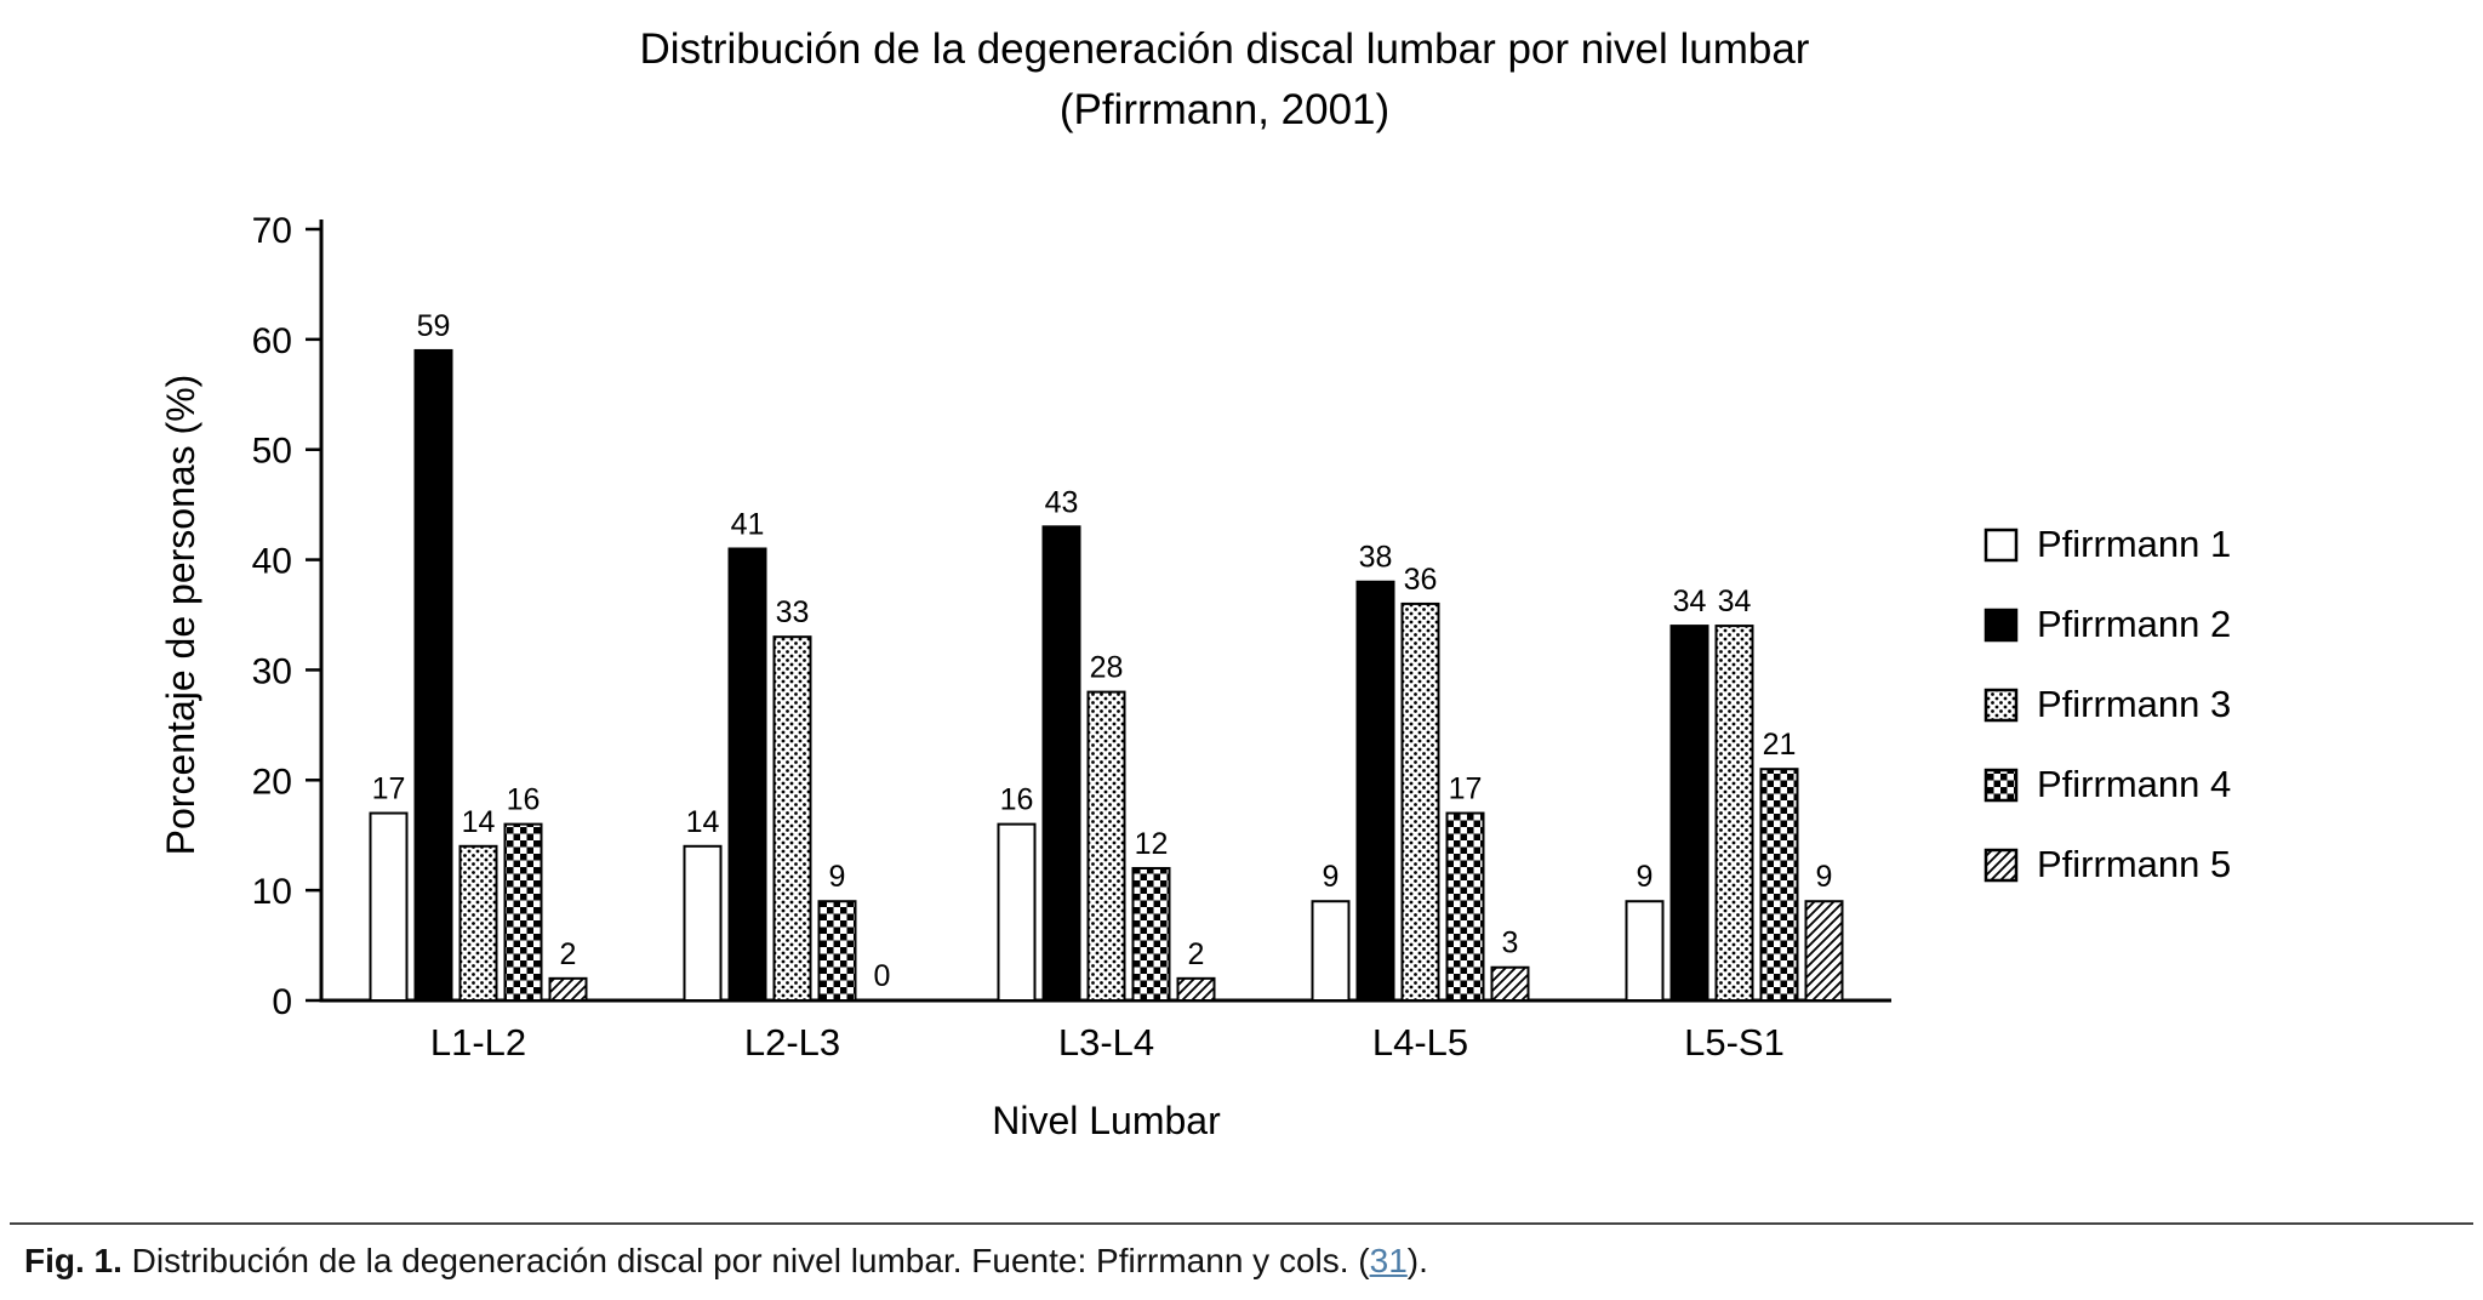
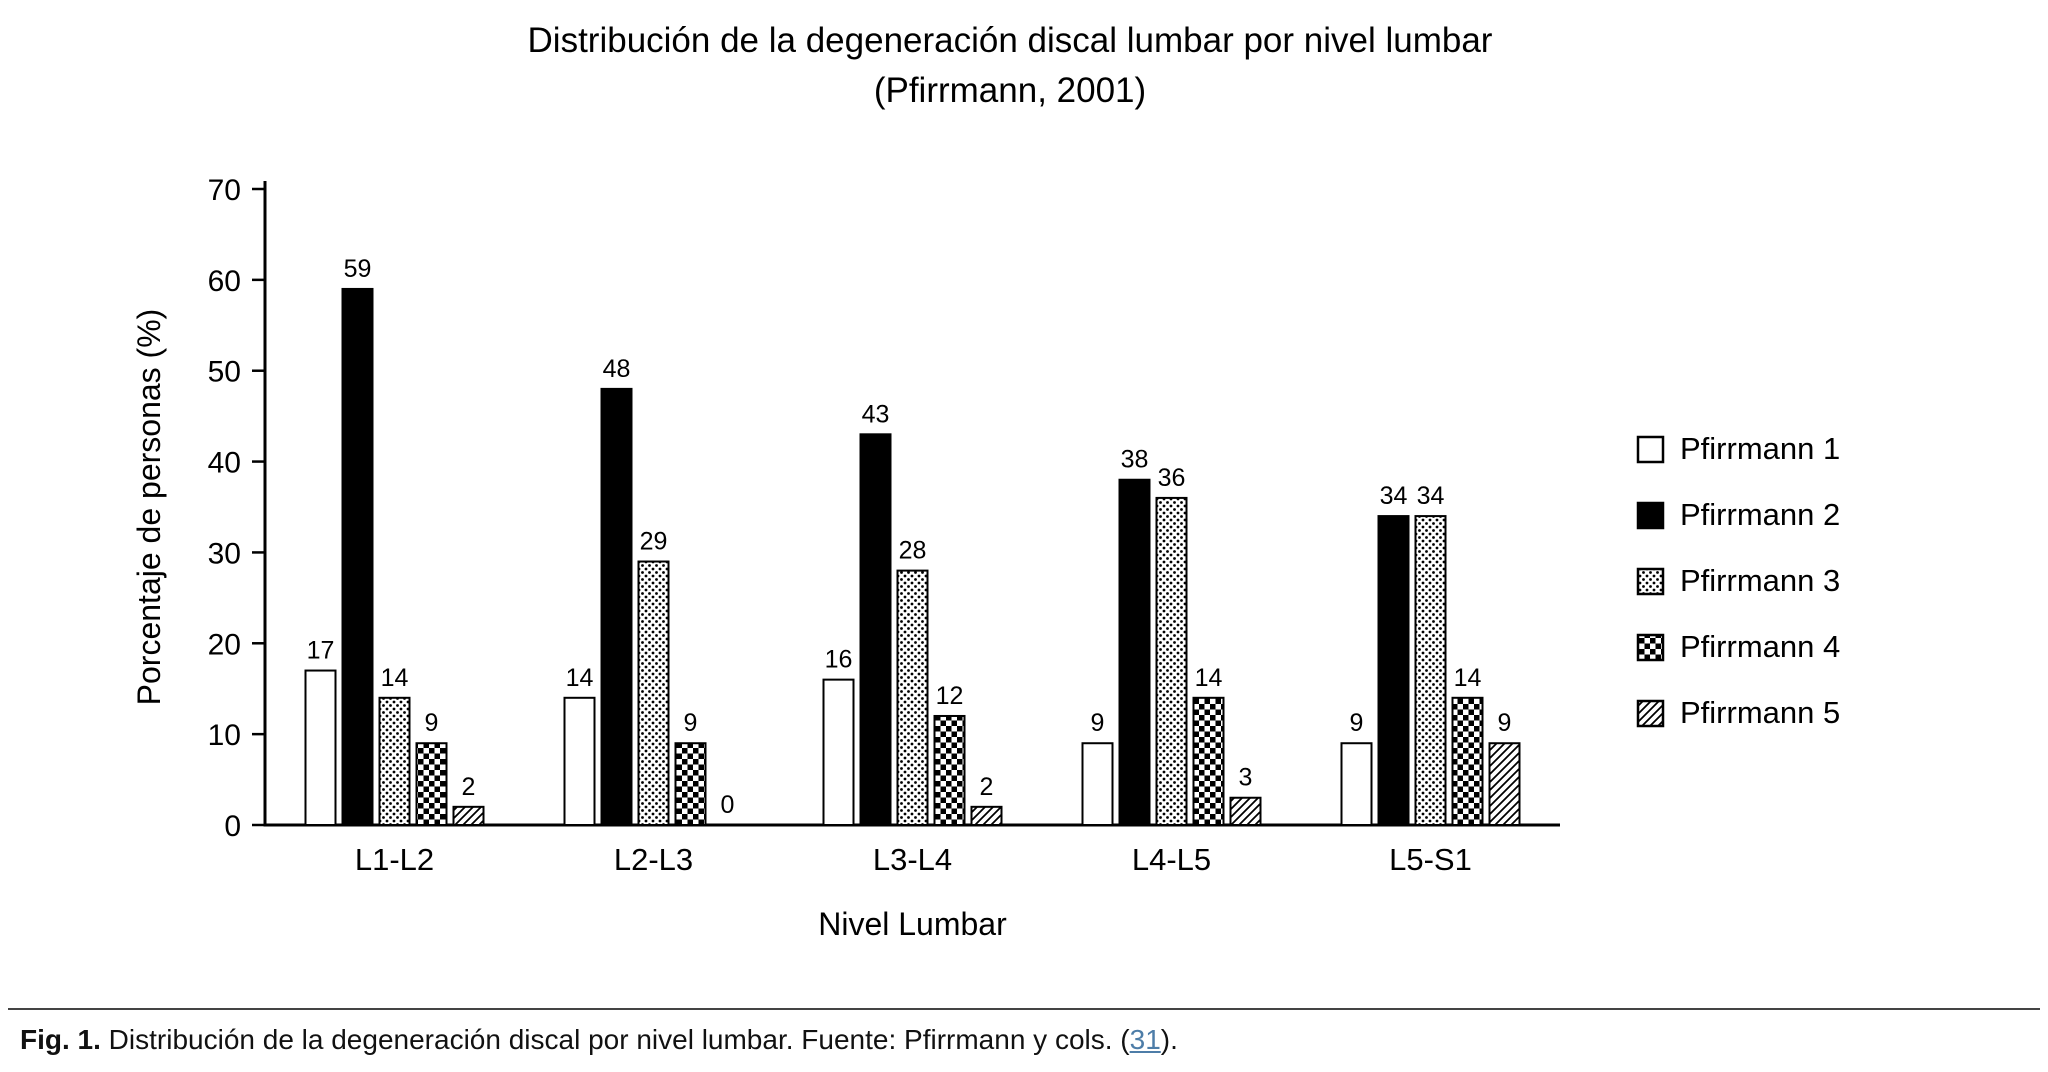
Pfirrmann 4/L1-L2: 16 -> 9
Pfirrmann 2/L2-L3: 41 -> 48
Pfirrmann 3/L2-L3: 33 -> 29
Pfirrmann 4/L4-L5: 17 -> 14
Pfirrmann 4/L5-S1: 21 -> 14
